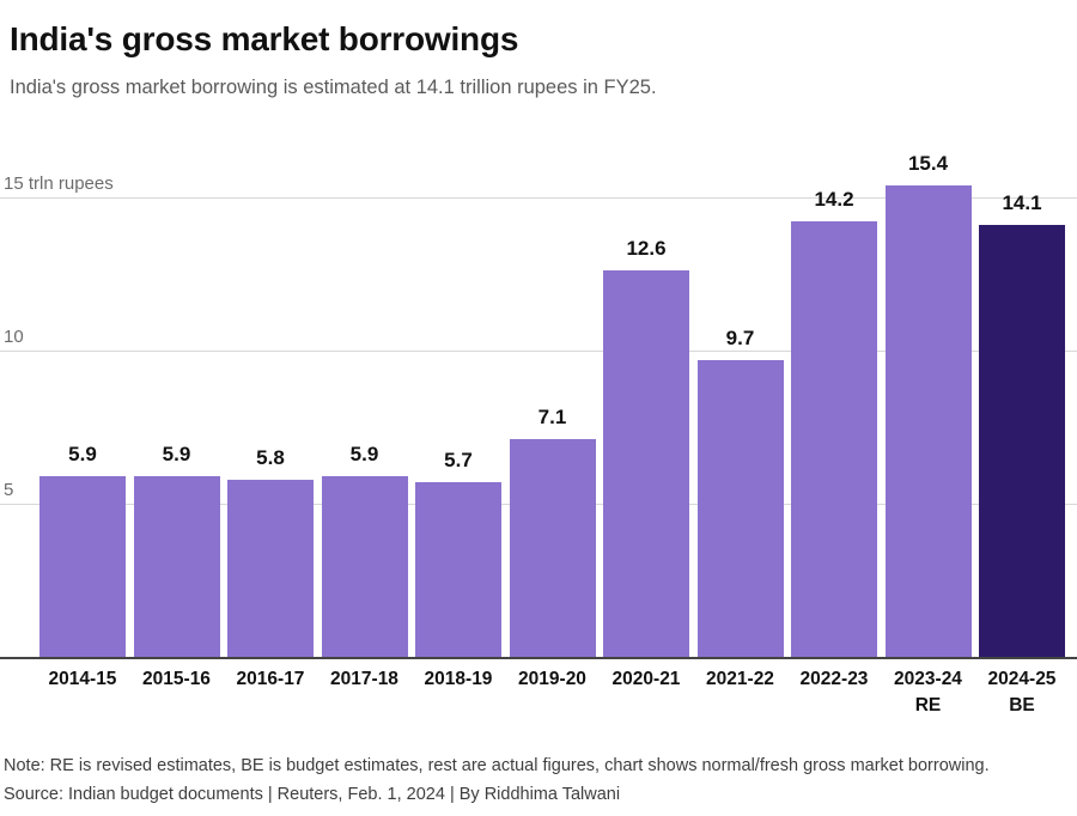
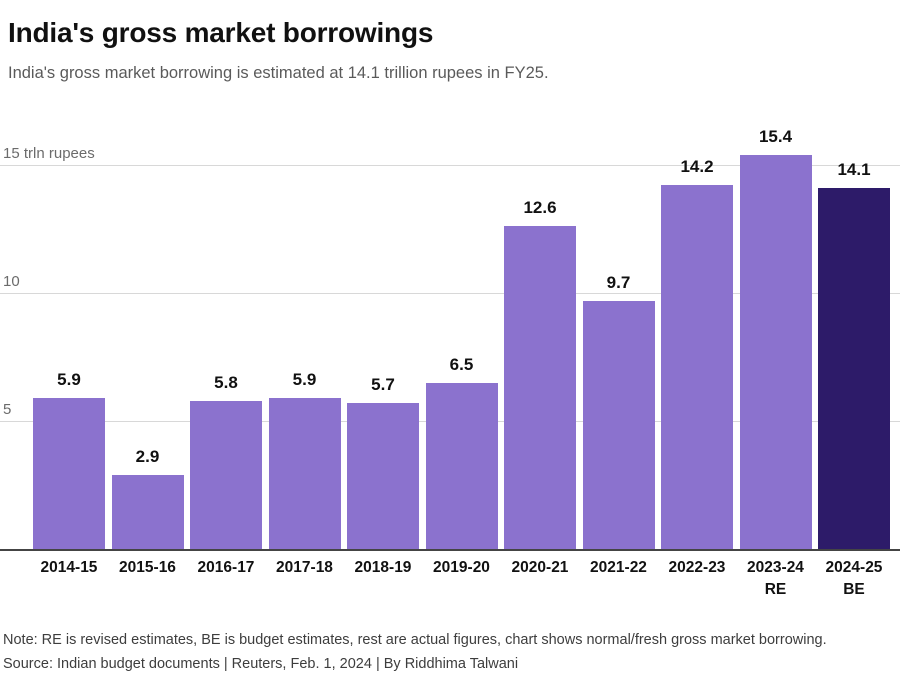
2015-16: 5.9 -> 2.9
2019-20: 7.1 -> 6.5
